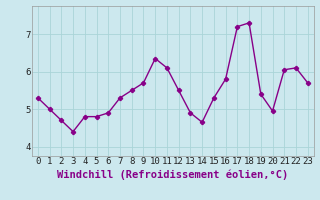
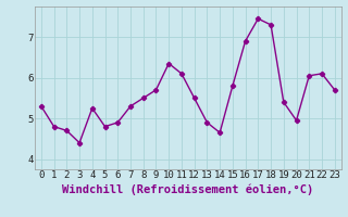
1: 5.00 -> 4.80
4: 4.80 -> 5.25
15: 5.30 -> 5.80
16: 5.80 -> 6.90
17: 7.20 -> 7.45
